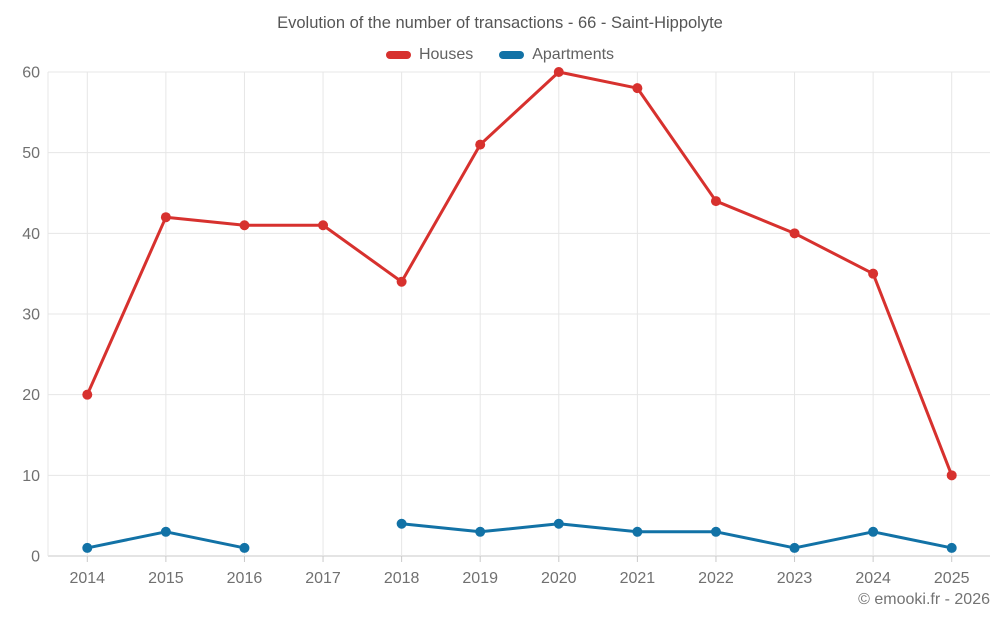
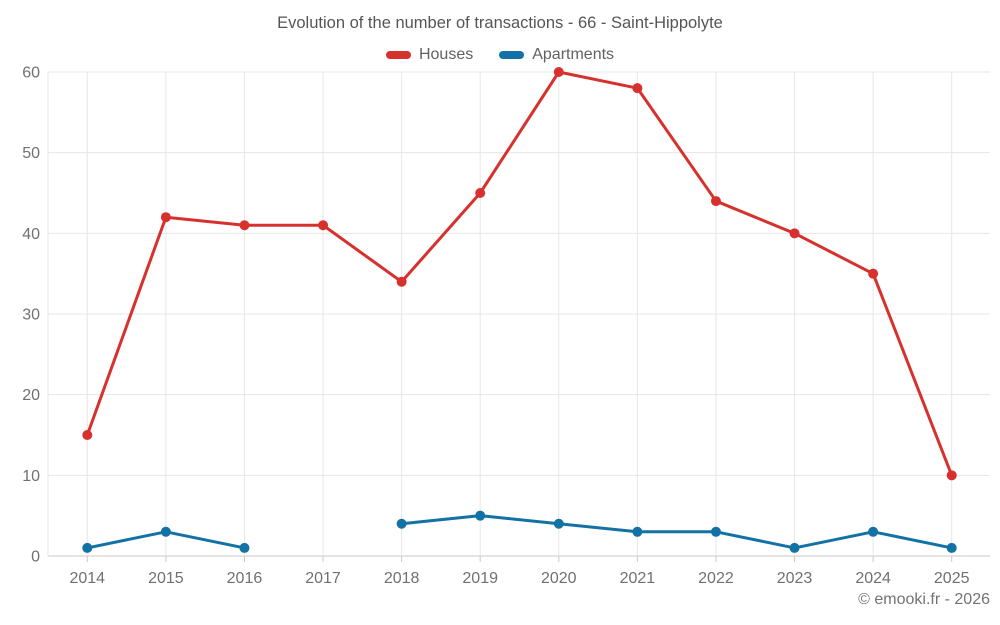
Houses/2014: 20 -> 15
Houses/2019: 51 -> 45
Apartments/2019: 3 -> 5
